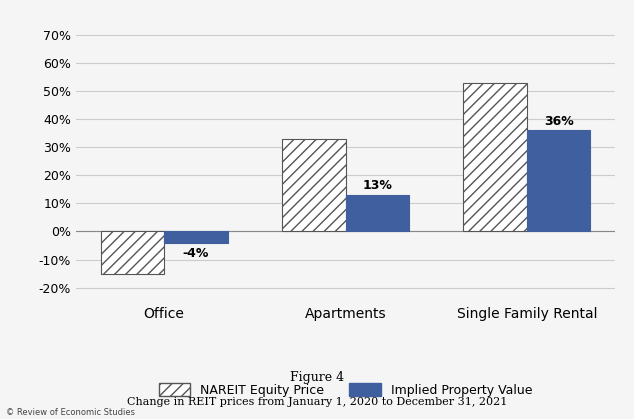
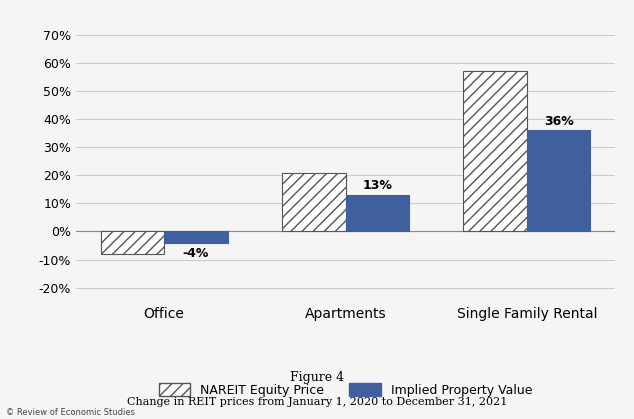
NAREIT Equity Price/Office: -15% -> -8%
NAREIT Equity Price/Apartments: 33% -> 21%
NAREIT Equity Price/Single Family Rental: 53% -> 57%
